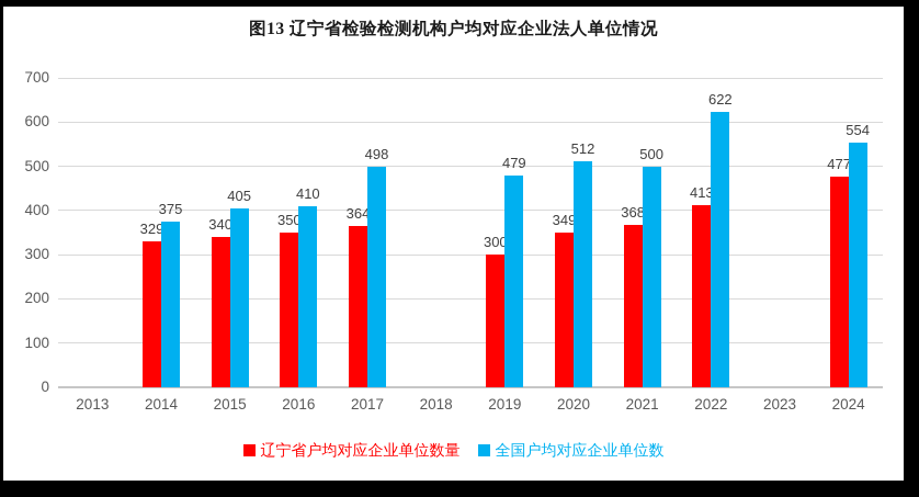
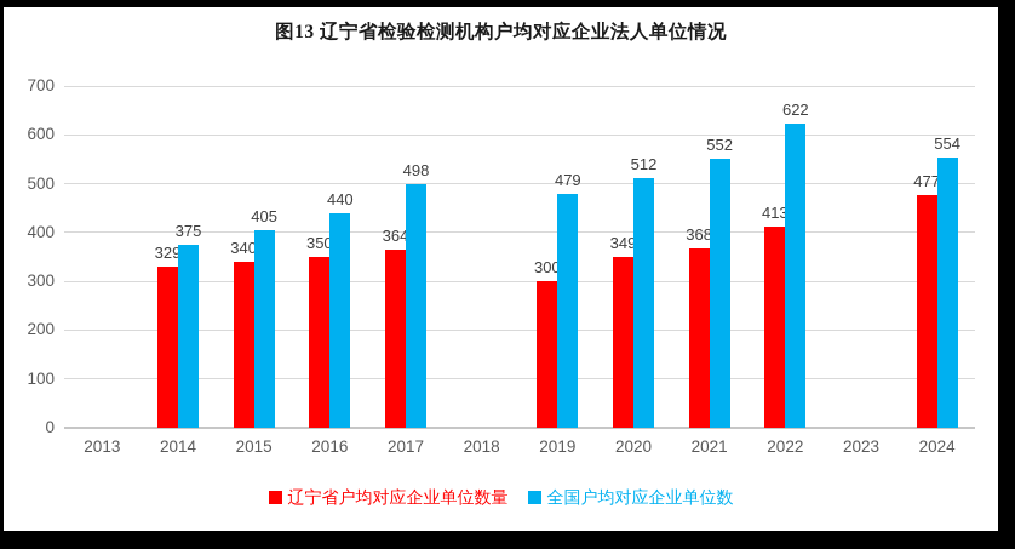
全国户均对应企业单位数/2016: 410 -> 440
全国户均对应企业单位数/2021: 500 -> 552
